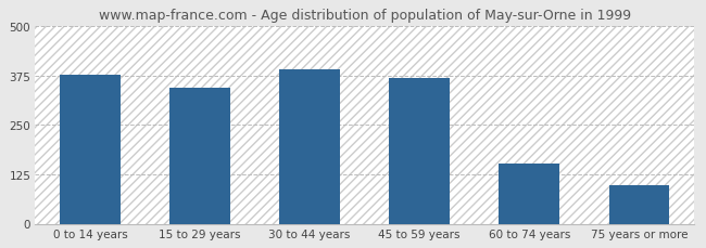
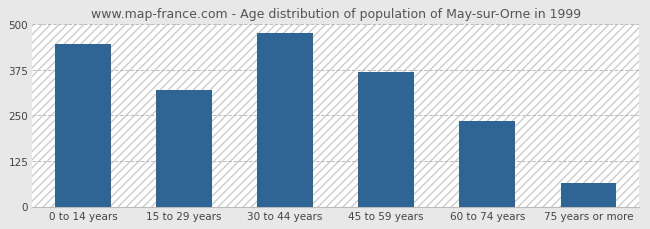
0 to 14 years: 378 -> 445
15 to 29 years: 345 -> 320
30 to 44 years: 390 -> 475
60 to 74 years: 152 -> 235
75 years or more: 98 -> 65
